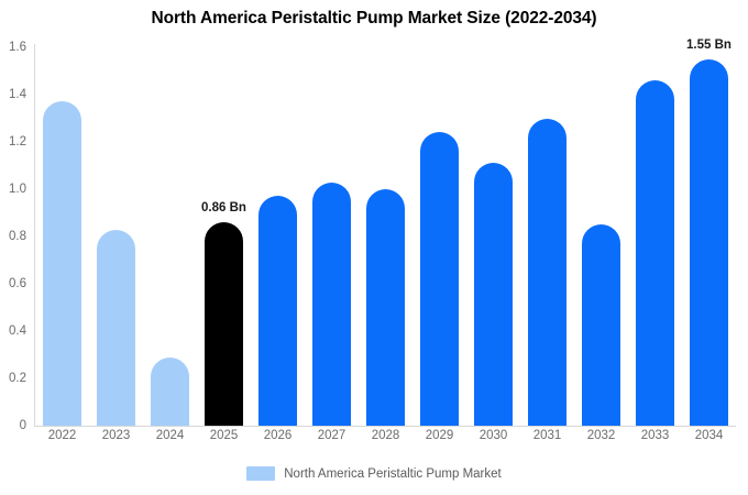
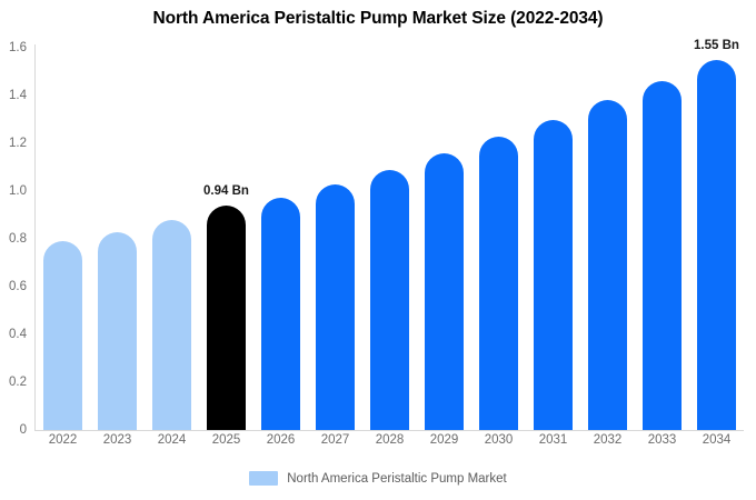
2022: 1.37 -> 0.79
2024: 0.29 -> 0.88
2025: 0.86 -> 0.94
2028: 1.00 -> 1.09
2029: 1.24 -> 1.16
2030: 1.11 -> 1.23
2032: 0.85 -> 1.38
